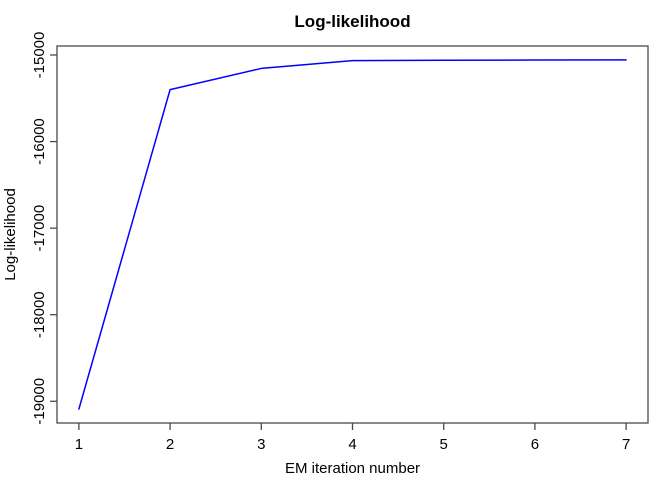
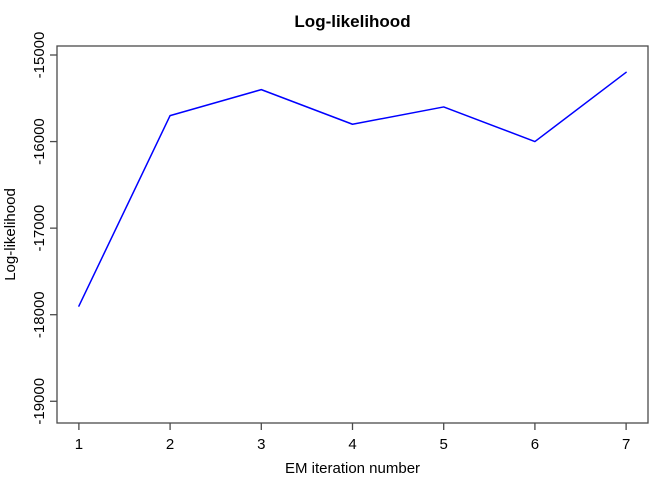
1: -19100 -> -17900
2: -15400 -> -15700
3: -15200 -> -15400
4: -15100 -> -15800
5: -15100 -> -15600
6: -15100 -> -16000
7: -15100 -> -15200
